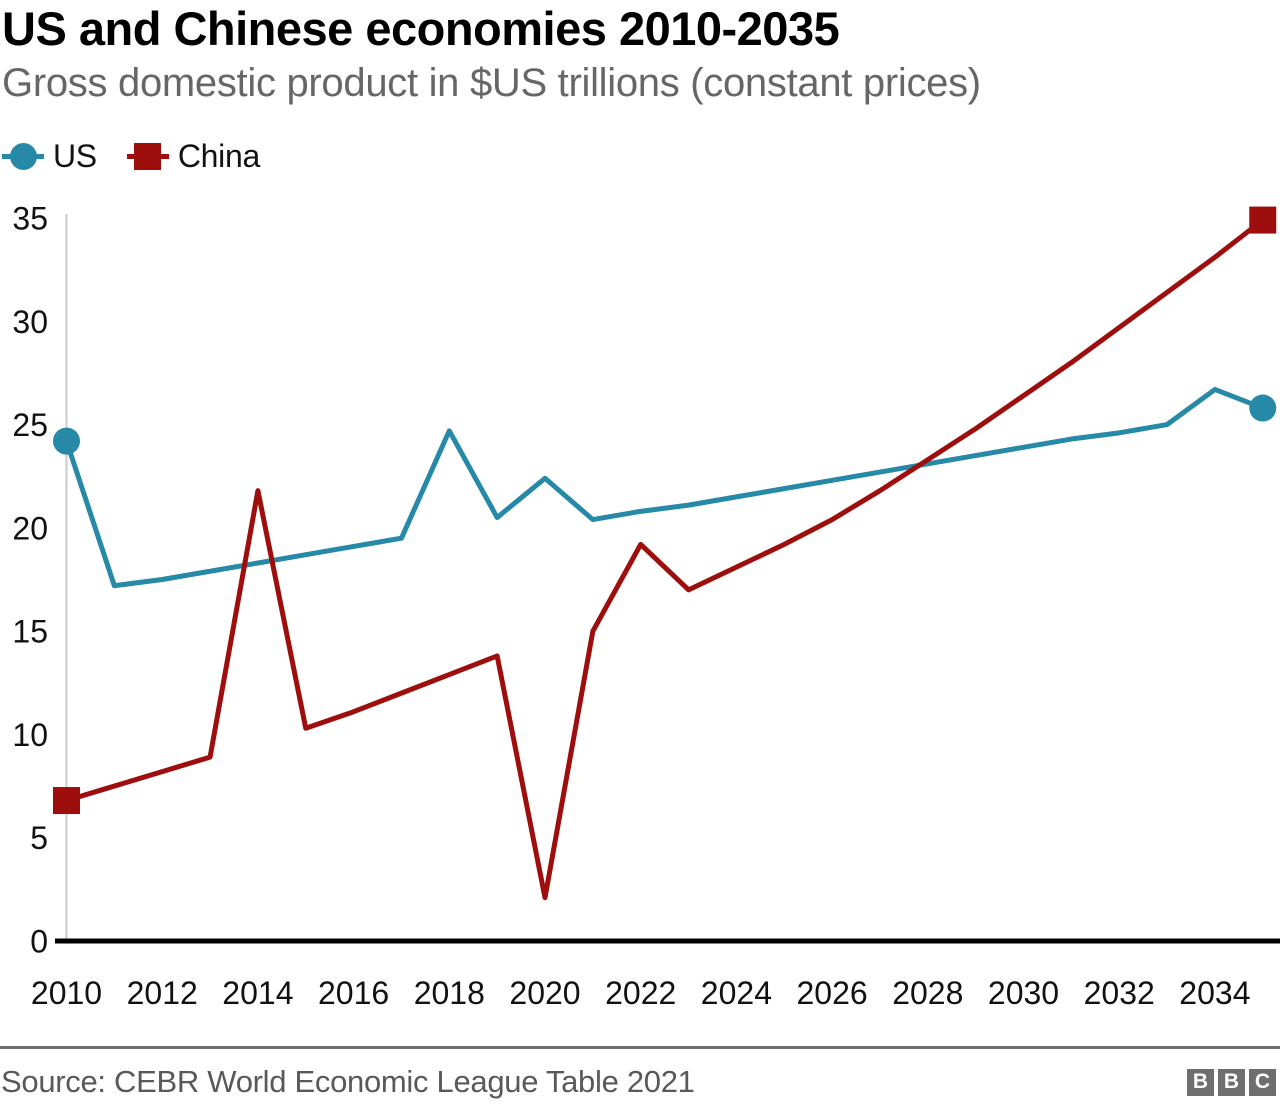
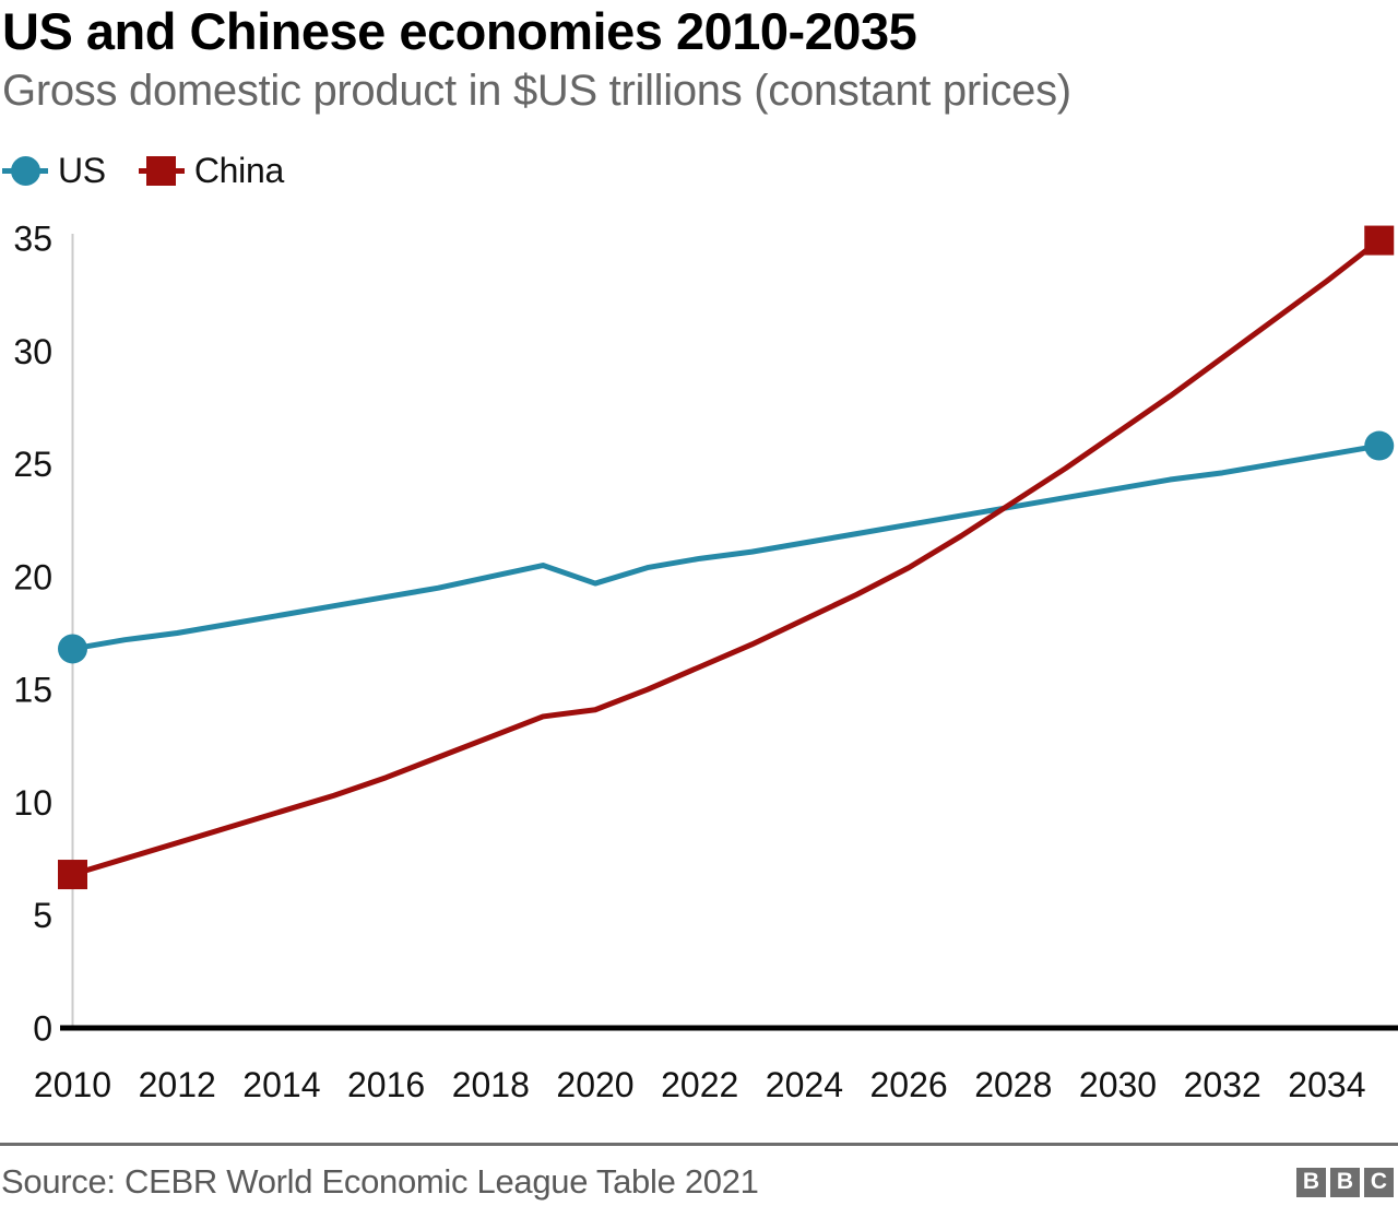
US/2010: 24.2 -> 16.8
China/2014: 21.8 -> 9.6
US/2018: 24.7 -> 20.0
US/2020: 22.4 -> 19.7
China/2020: 2.1 -> 14.1
China/2022: 19.2 -> 16.0
US/2034: 26.7 -> 25.4
